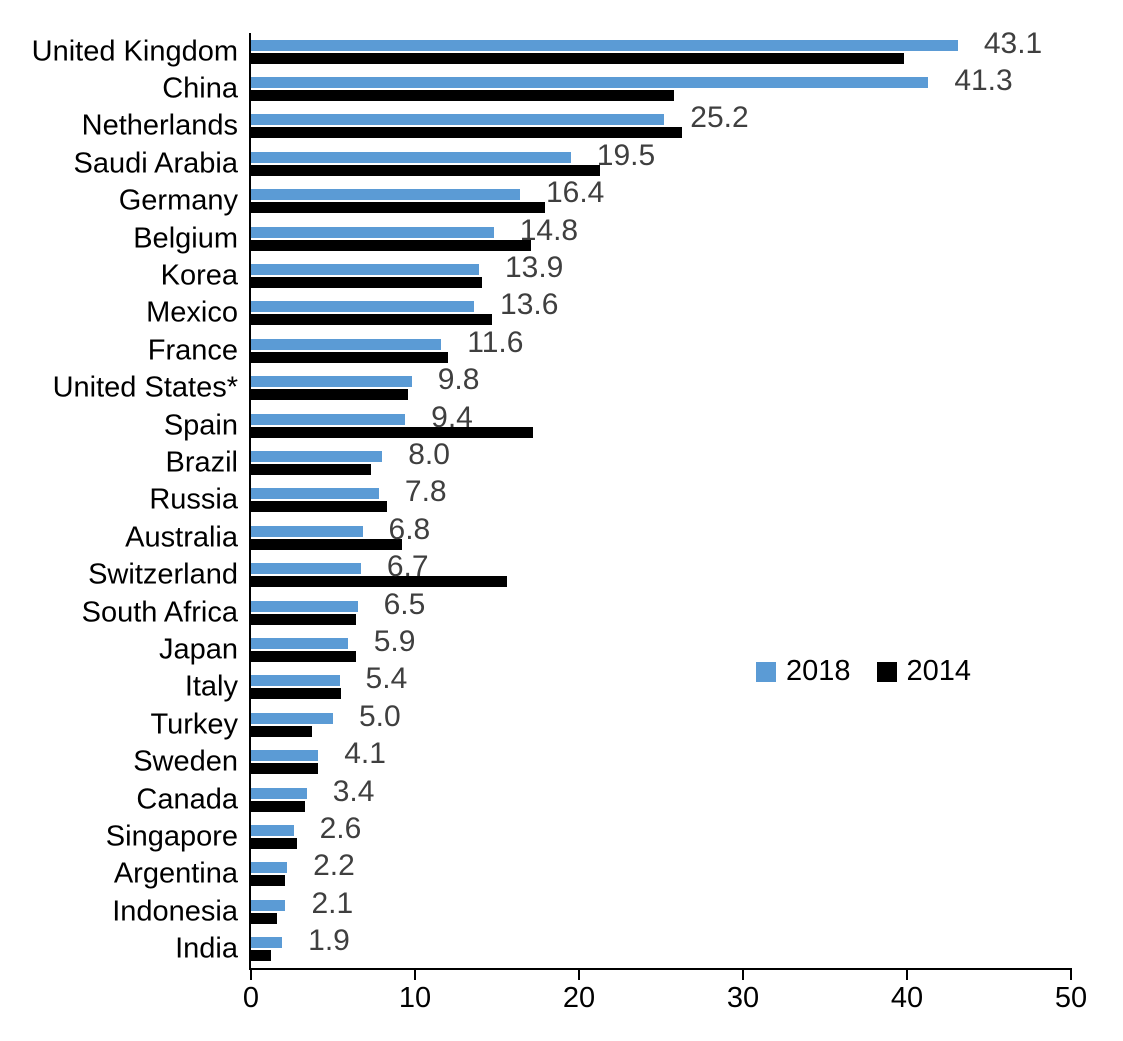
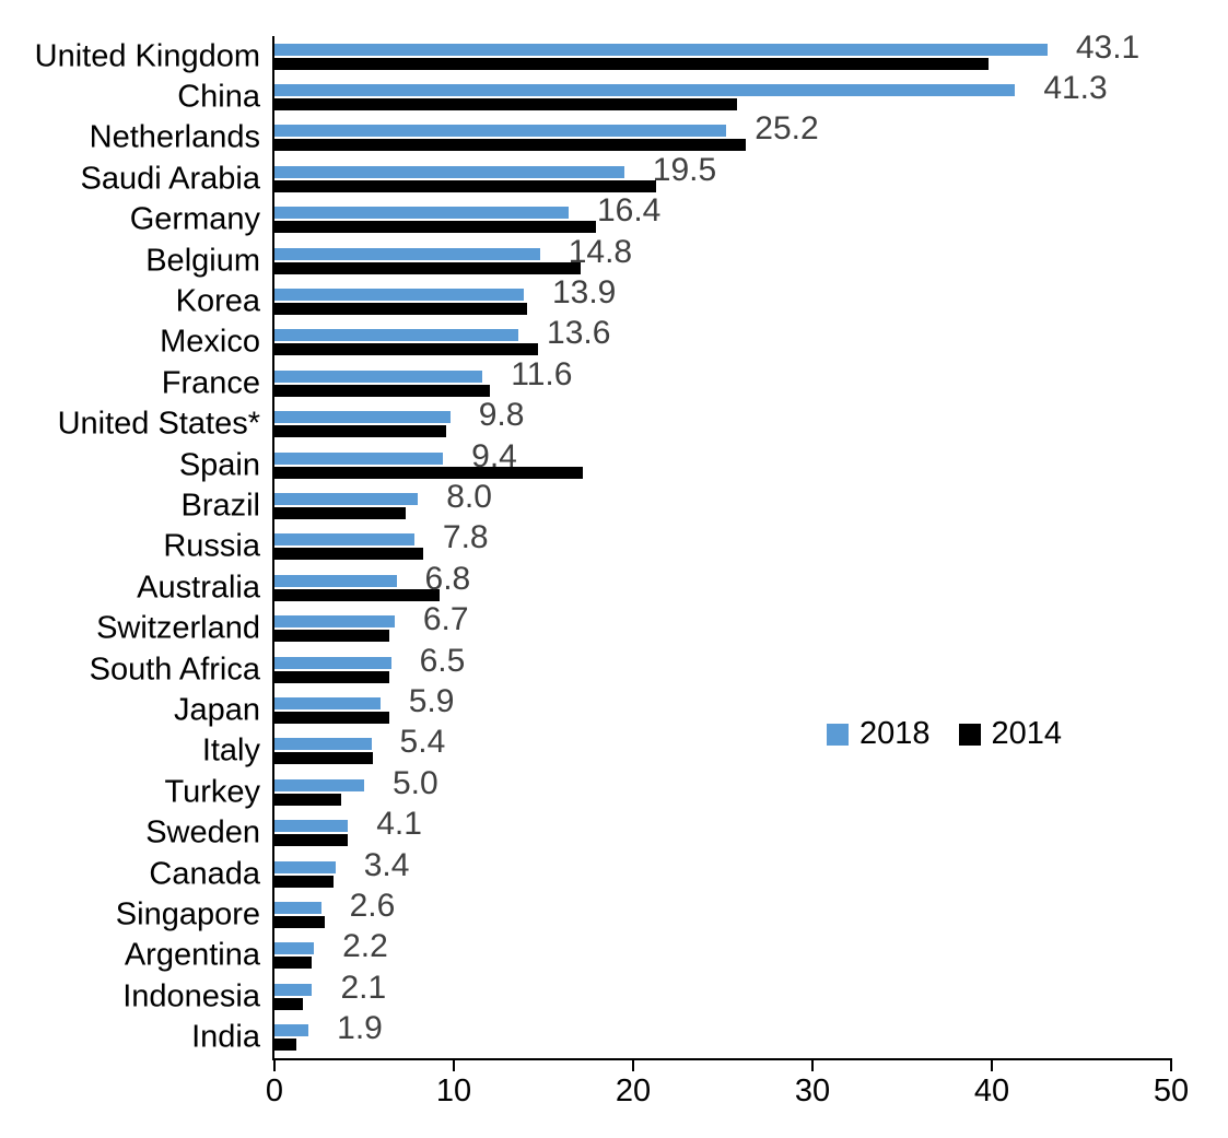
2014/Switzerland: 15.6 -> 6.4
